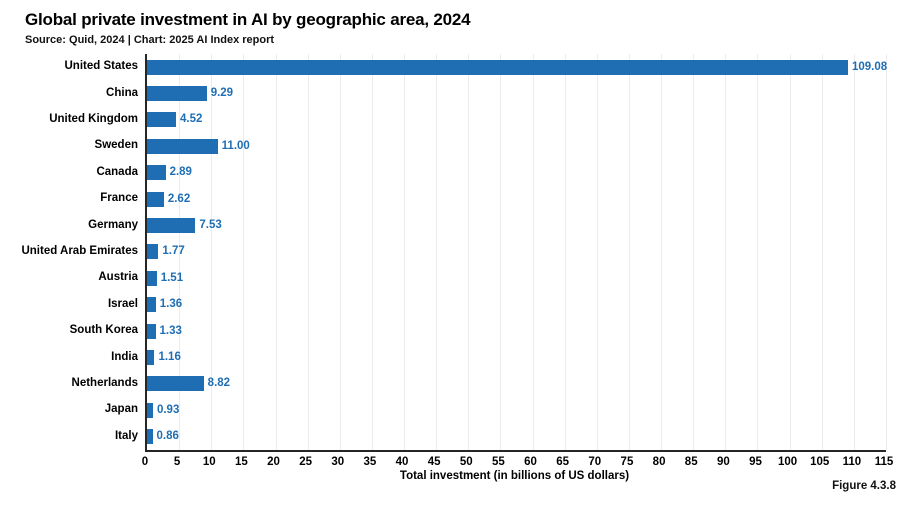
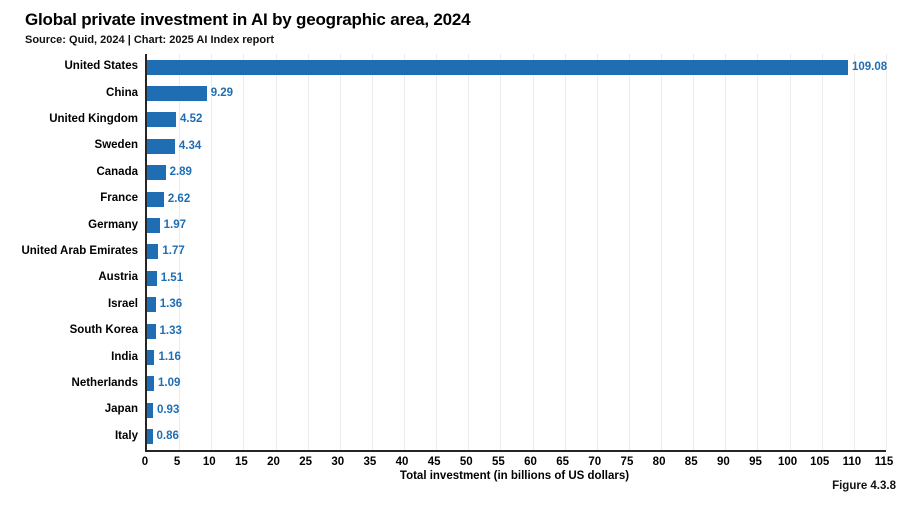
Sweden: 11.00 -> 4.34
Germany: 7.53 -> 1.97
Netherlands: 8.82 -> 1.09
